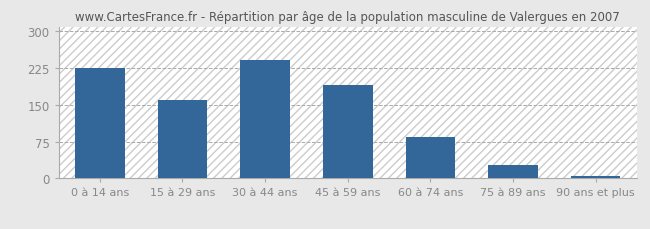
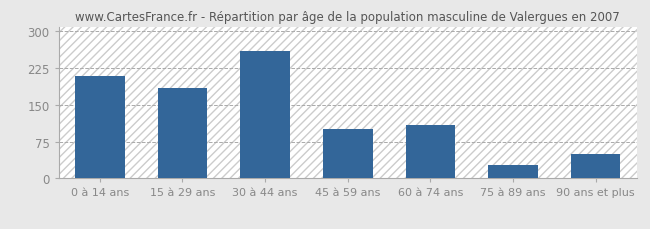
0 à 14 ans: 225 -> 210
15 à 29 ans: 160 -> 185
30 à 44 ans: 242 -> 260
45 à 59 ans: 190 -> 100
60 à 74 ans: 85 -> 110
90 ans et plus: 5 -> 50
